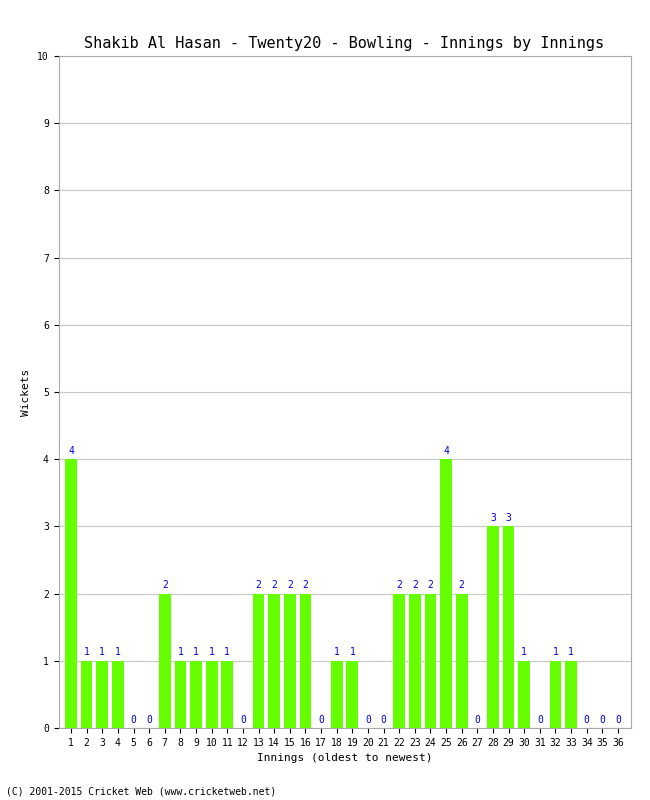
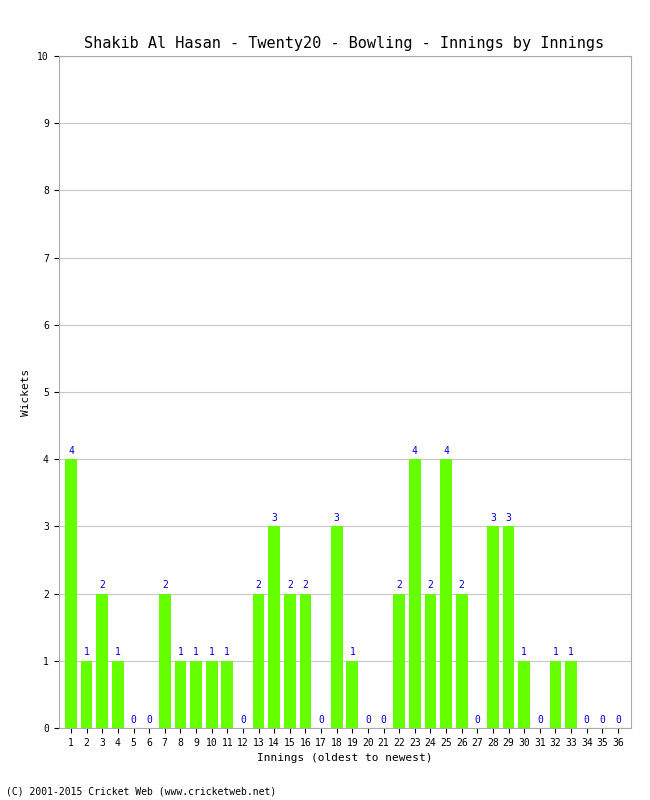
3: 1 -> 2
14: 2 -> 3
18: 1 -> 3
23: 2 -> 4
